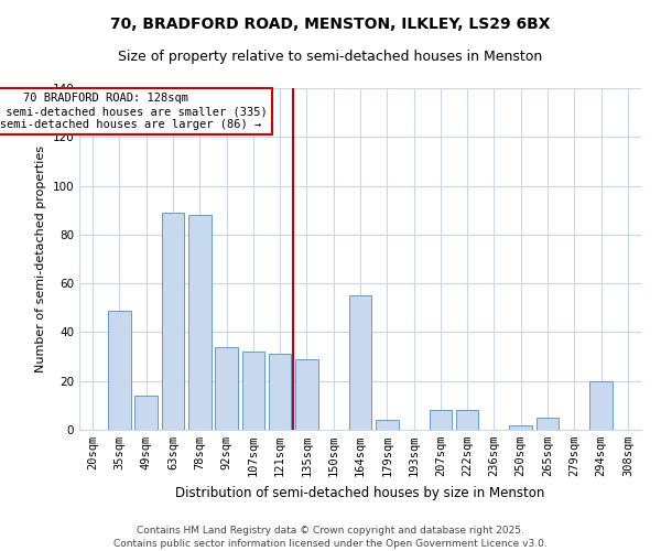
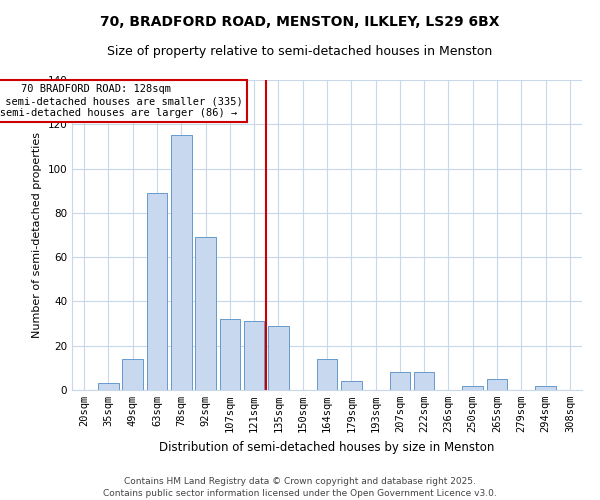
35sqm: 49 -> 3
78sqm: 88 -> 115
92sqm: 34 -> 69
164sqm: 55 -> 14
294sqm: 20 -> 2
